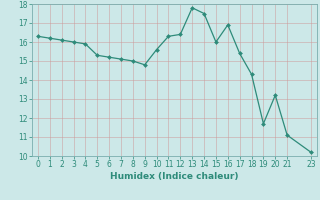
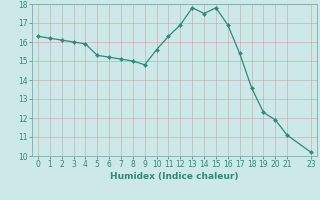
12: 16.4 -> 16.9
15: 16.0 -> 17.8
18: 14.3 -> 13.6
19: 11.7 -> 12.3
20: 13.2 -> 11.9
